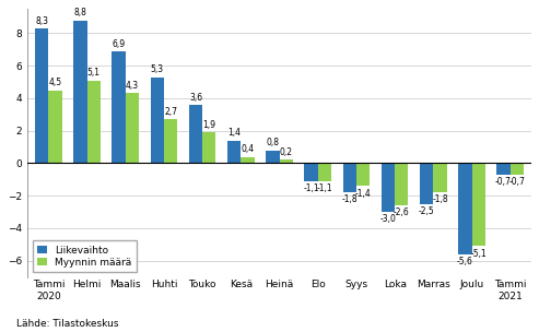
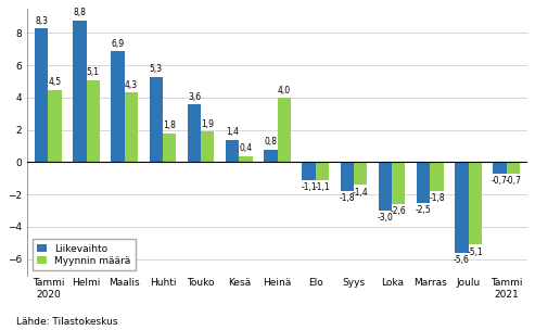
Myynnin määrä/Huhti: 2,7 -> 1,8
Myynnin määrä/Heinä: 0,2 -> 4,0
